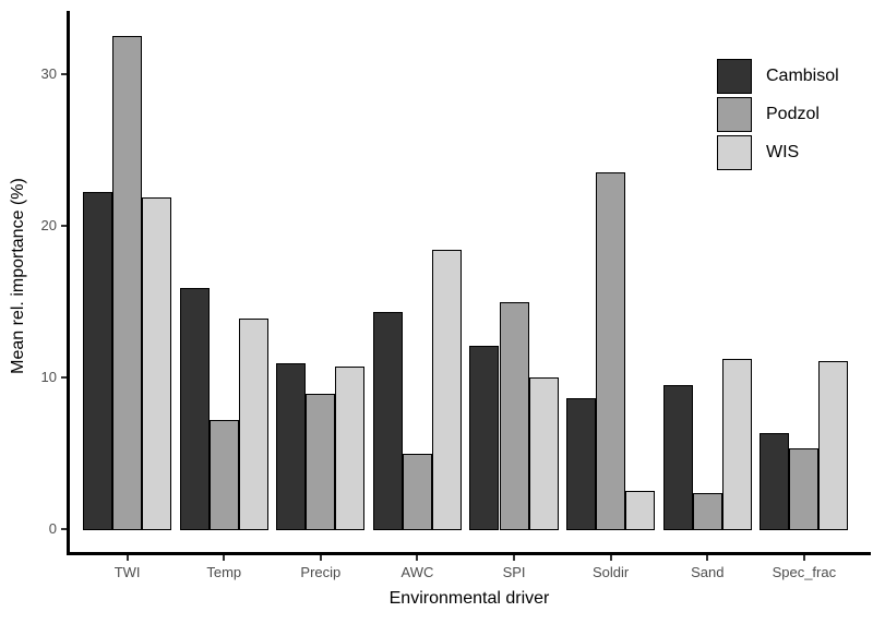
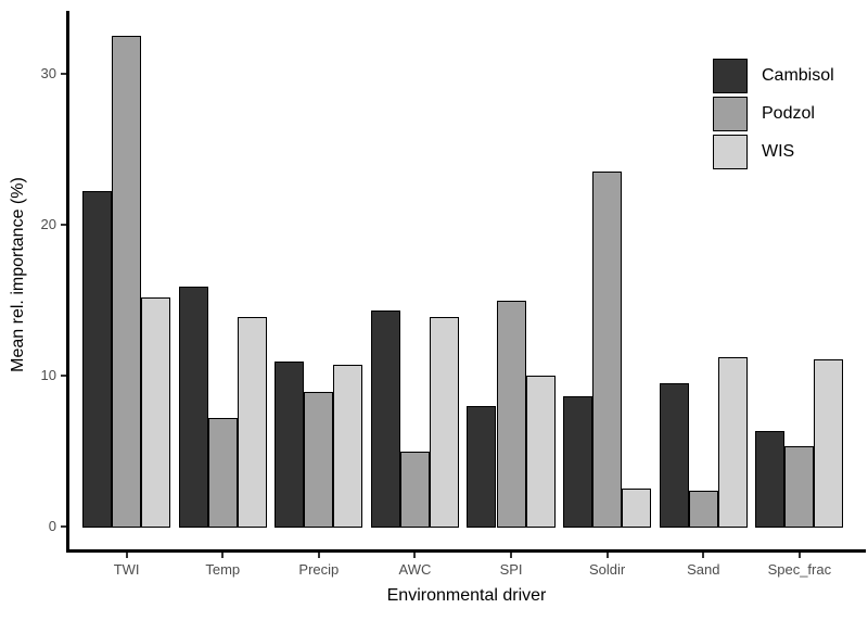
WIS/TWI: 21.9 -> 15.2
WIS/AWC: 18.4 -> 13.9
Cambisol/SPI: 12.1 -> 8.0
